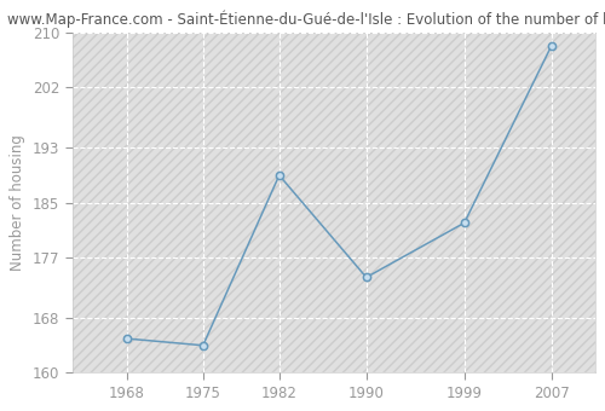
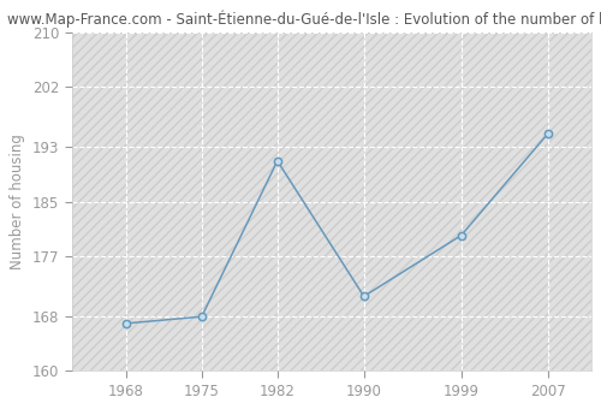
1968: 165 -> 167
1975: 164 -> 168
1982: 189 -> 191
1990: 174 -> 171
1999: 182 -> 180
2007: 208 -> 195
